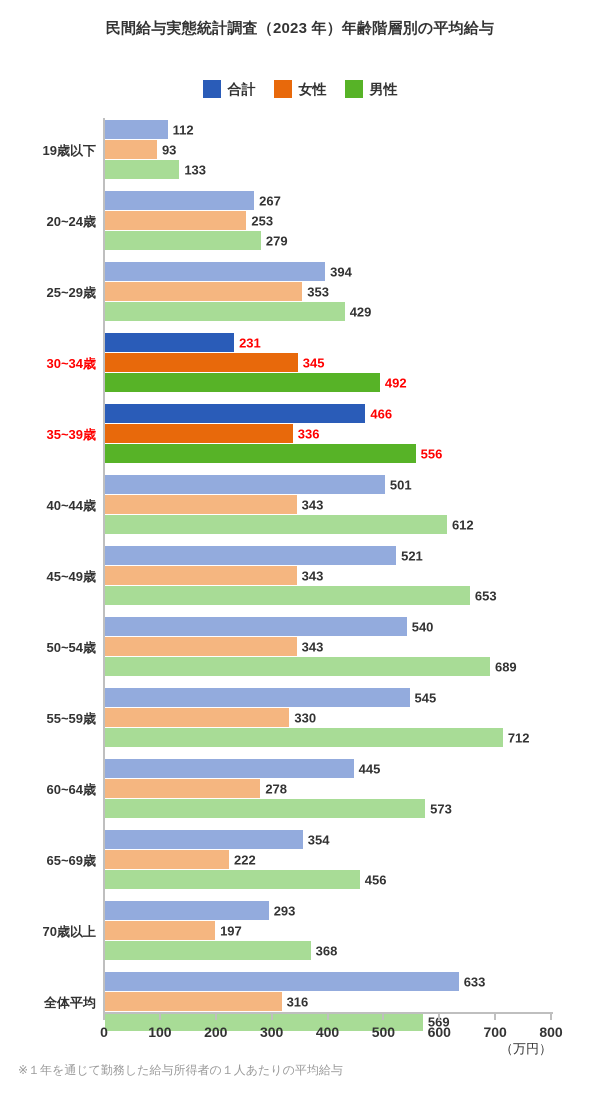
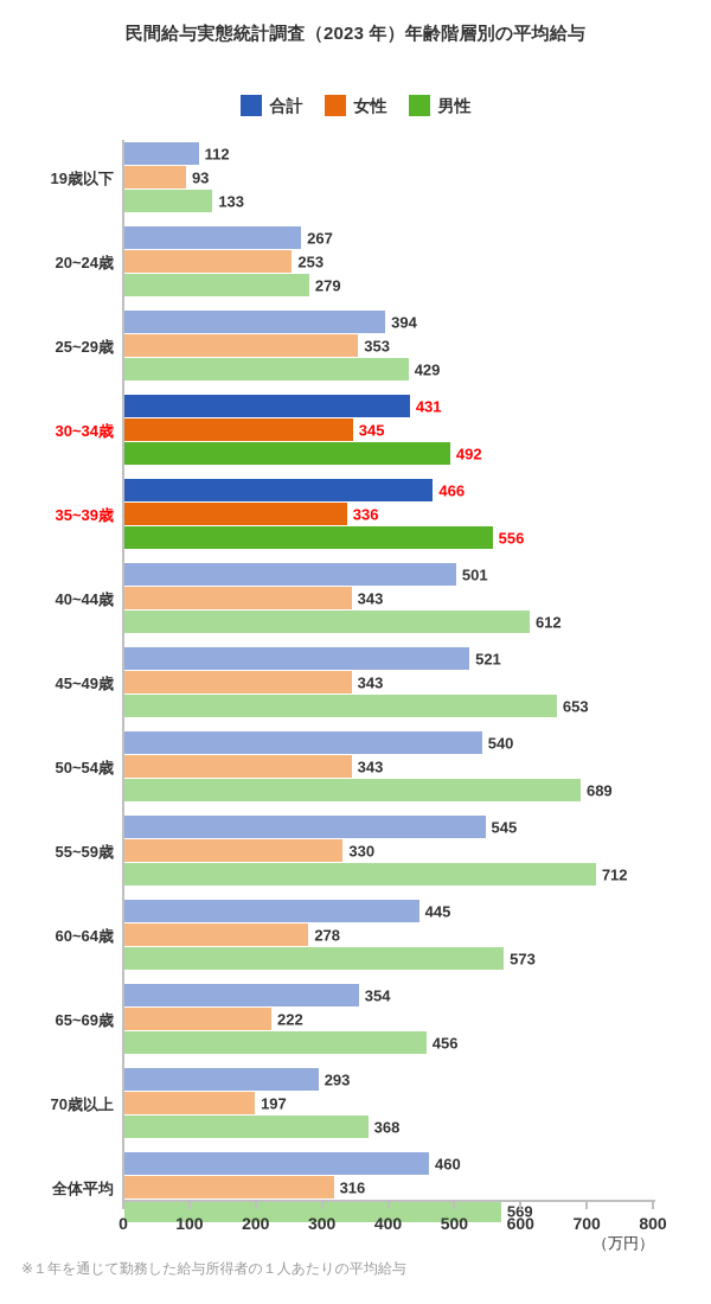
合計/30~34歳: 231 -> 431
合計/全体平均: 633 -> 460
